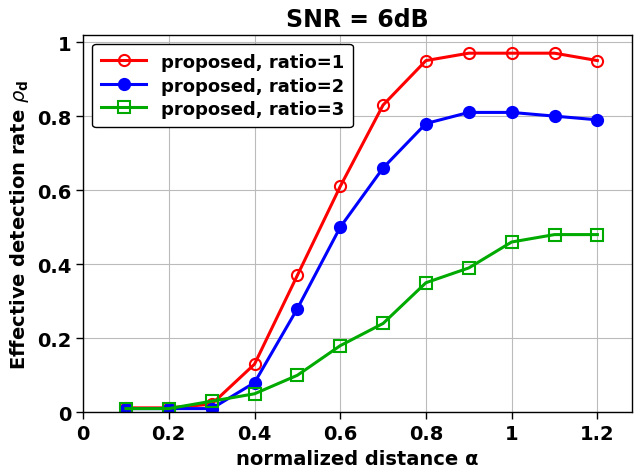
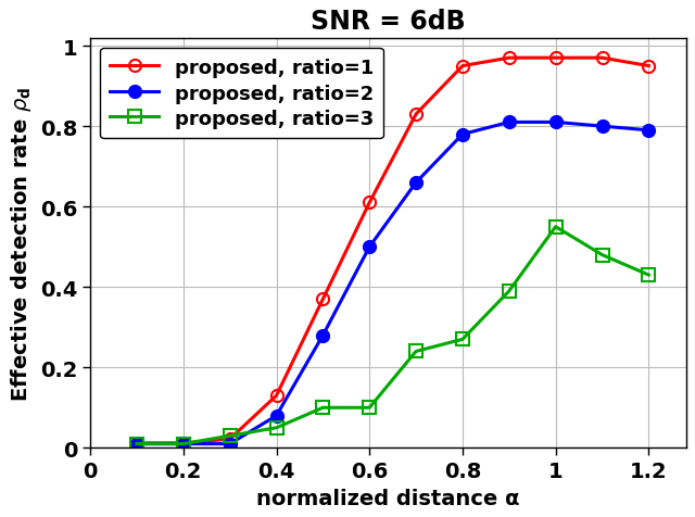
proposed, ratio=3/0.6: 0.18 -> 0.10
proposed, ratio=3/0.8: 0.35 -> 0.27
proposed, ratio=3/1: 0.46 -> 0.55
proposed, ratio=3/1.2: 0.48 -> 0.43
